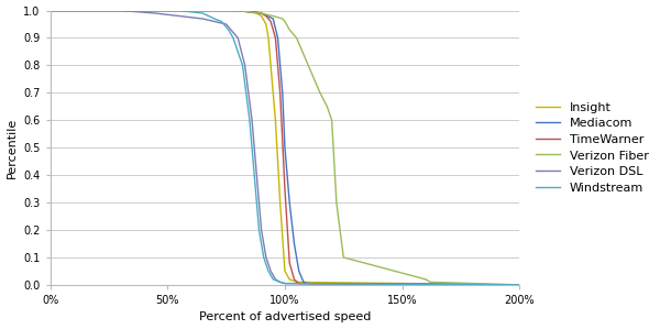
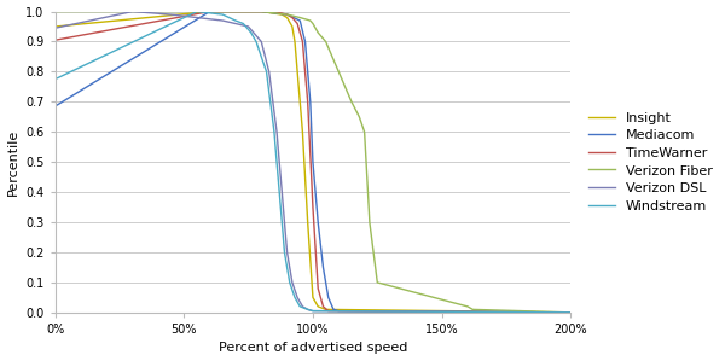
Insight/0%: 1.00 -> 0.95
Mediacom/0%: 1.000 -> 0.685
TimeWarner/0%: 1.000 -> 0.905
Verizon DSL/0%: 1.000 -> 0.945
Windstream/0%: 1.000 -> 0.775
